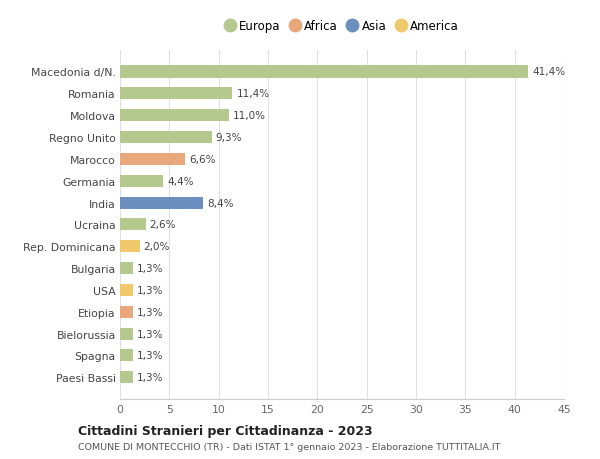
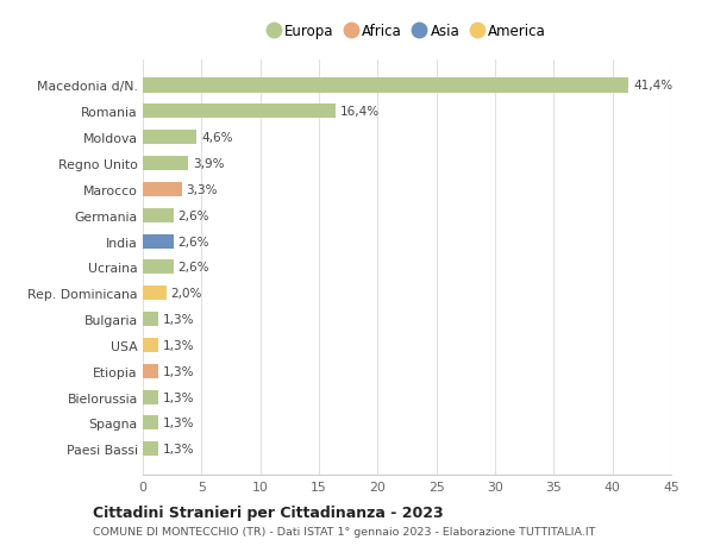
Romania: 11,4% -> 16,4%
Moldova: 11,0% -> 4,6%
Regno Unito: 9,3% -> 3,9%
Marocco: 6,6% -> 3,3%
Germania: 4,4% -> 2,6%
India: 8,4% -> 2,6%
